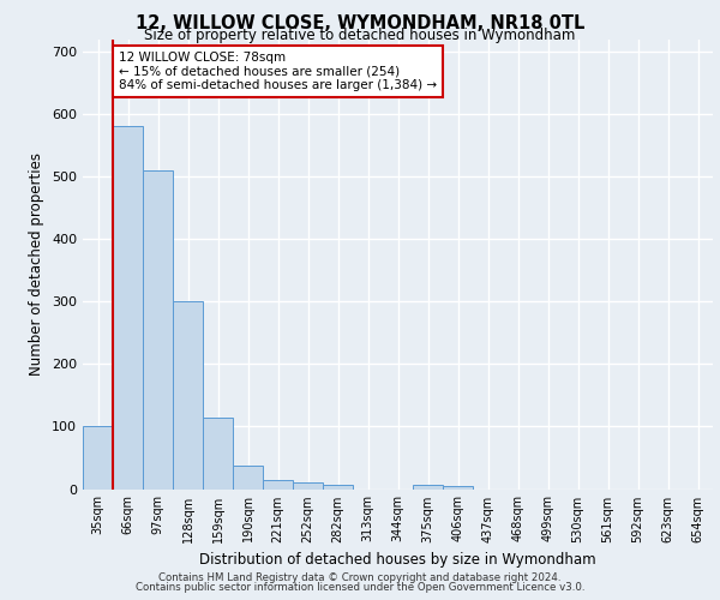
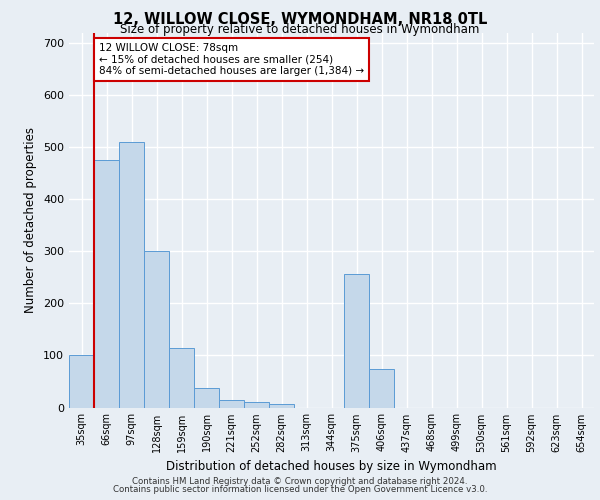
66sqm: 580 -> 476
375sqm: 7 -> 256
406sqm: 5 -> 74
